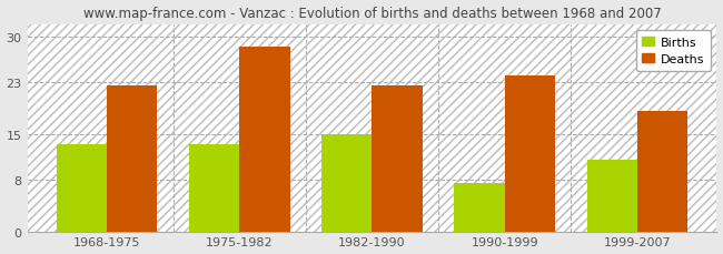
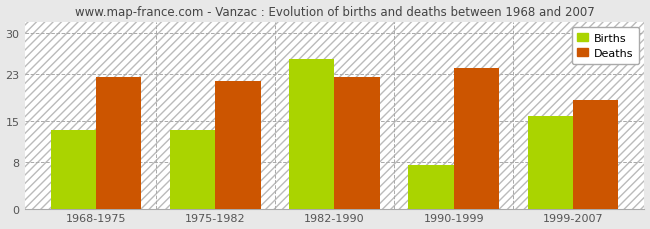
Deaths/1975-1982: 28.5 -> 21.8
Births/1982-1990: 15.0 -> 25.6
Births/1999-2007: 11.0 -> 15.8
